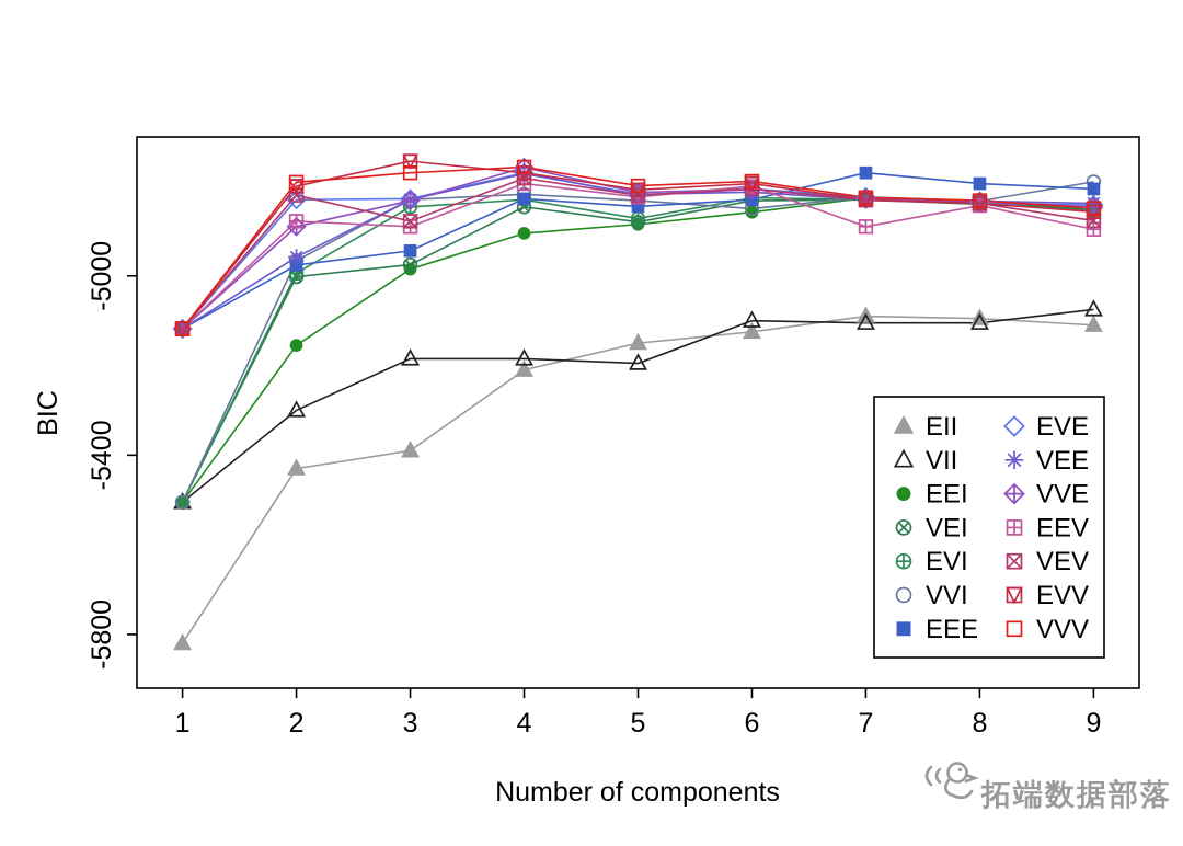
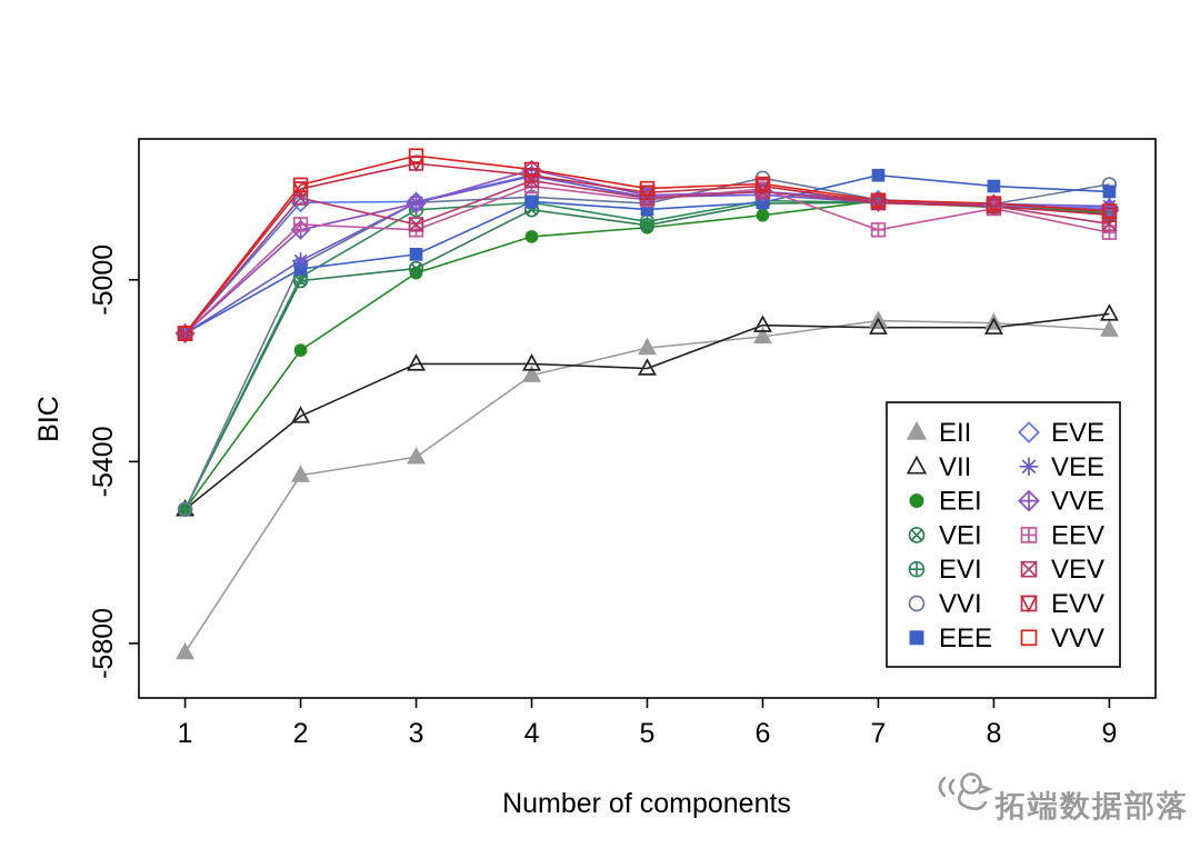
VVV/3: -4770 -> -4730
VVI/6: -4850 -> -4780
